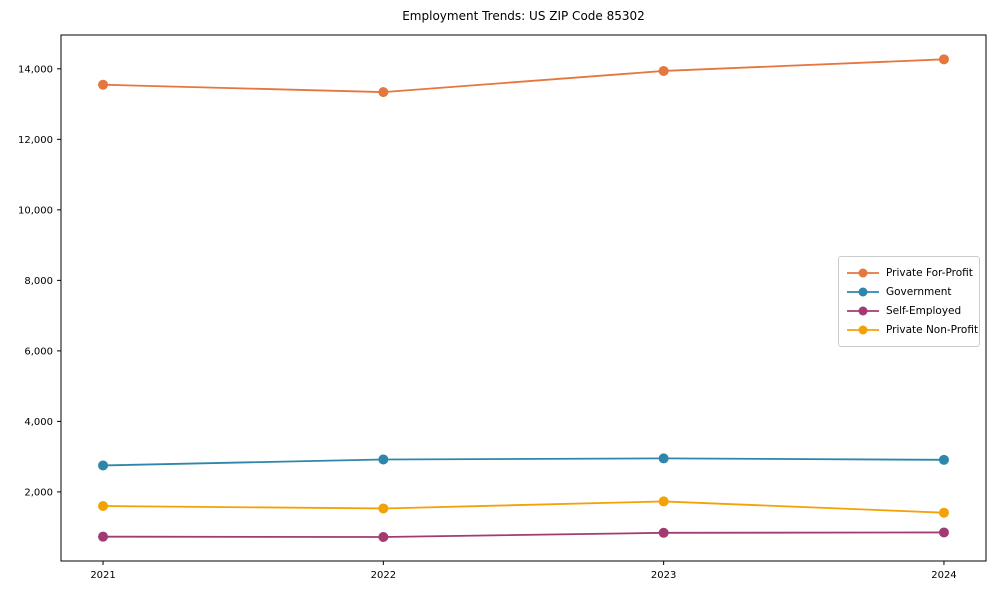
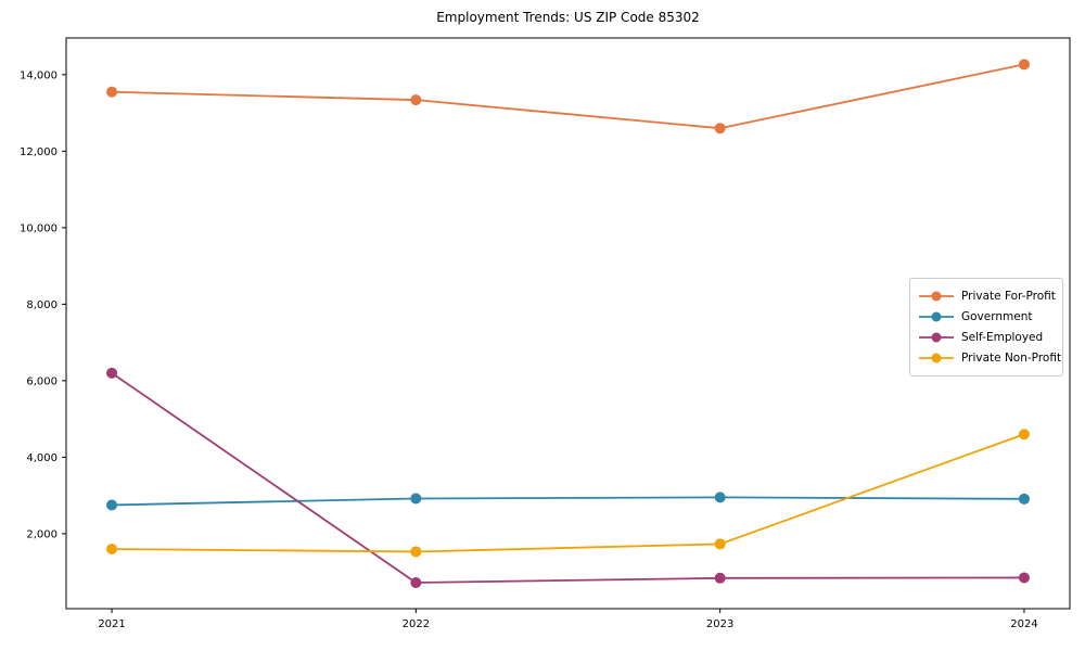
Self-Employed/2021: 700 -> 6200
Private For-Profit/2023: 13900 -> 12600
Private Non-Profit/2024: 1400 -> 4600
